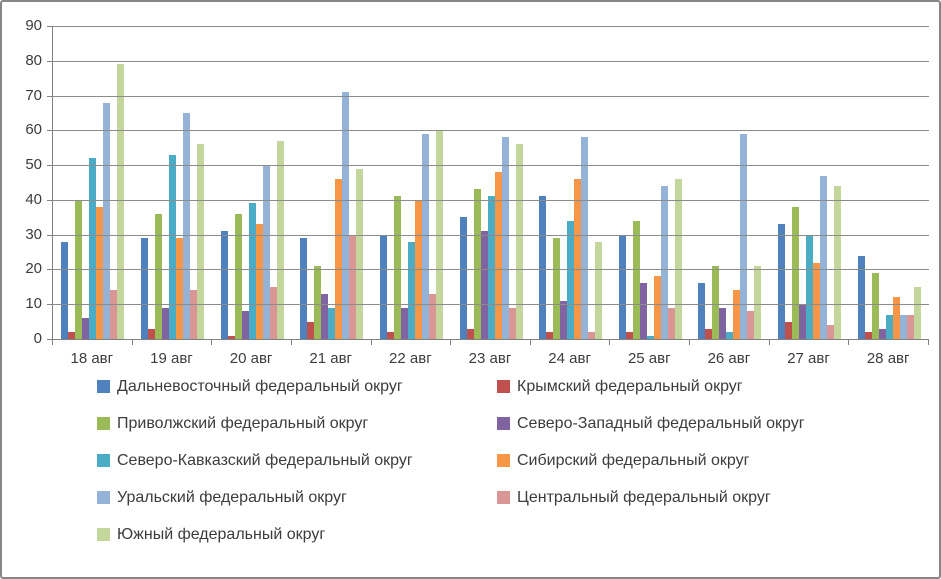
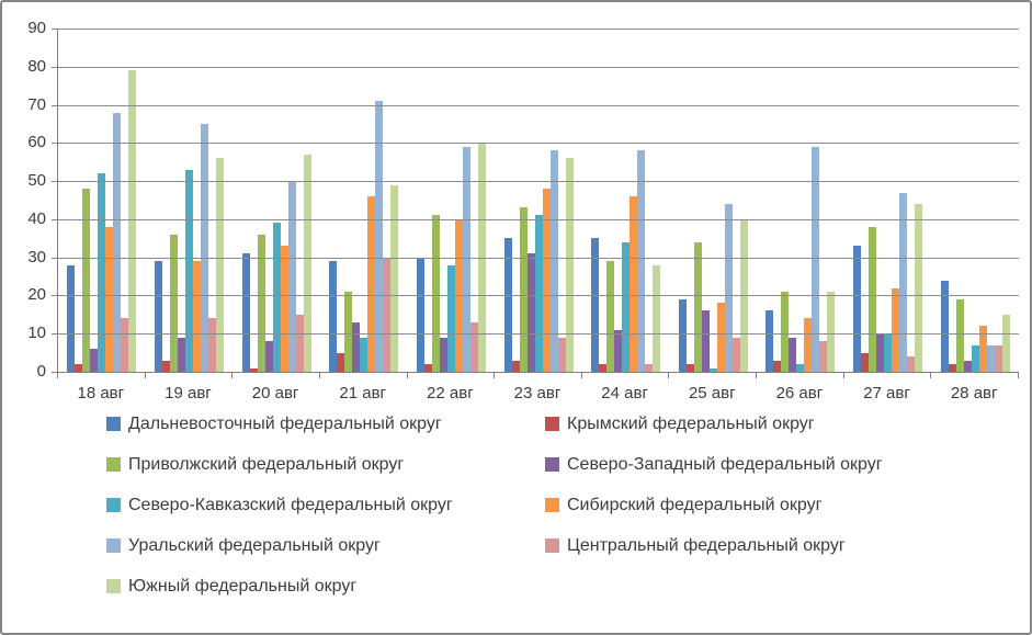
Приволжский федеральный округ/18 авг: 40 -> 48
Дальневосточный федеральный округ/24 авг: 41 -> 35
Дальневосточный федеральный округ/25 авг: 30 -> 19
Южный федеральный округ/25 авг: 46 -> 40
Северо-Кавказский федеральный округ/27 авг: 30 -> 10
